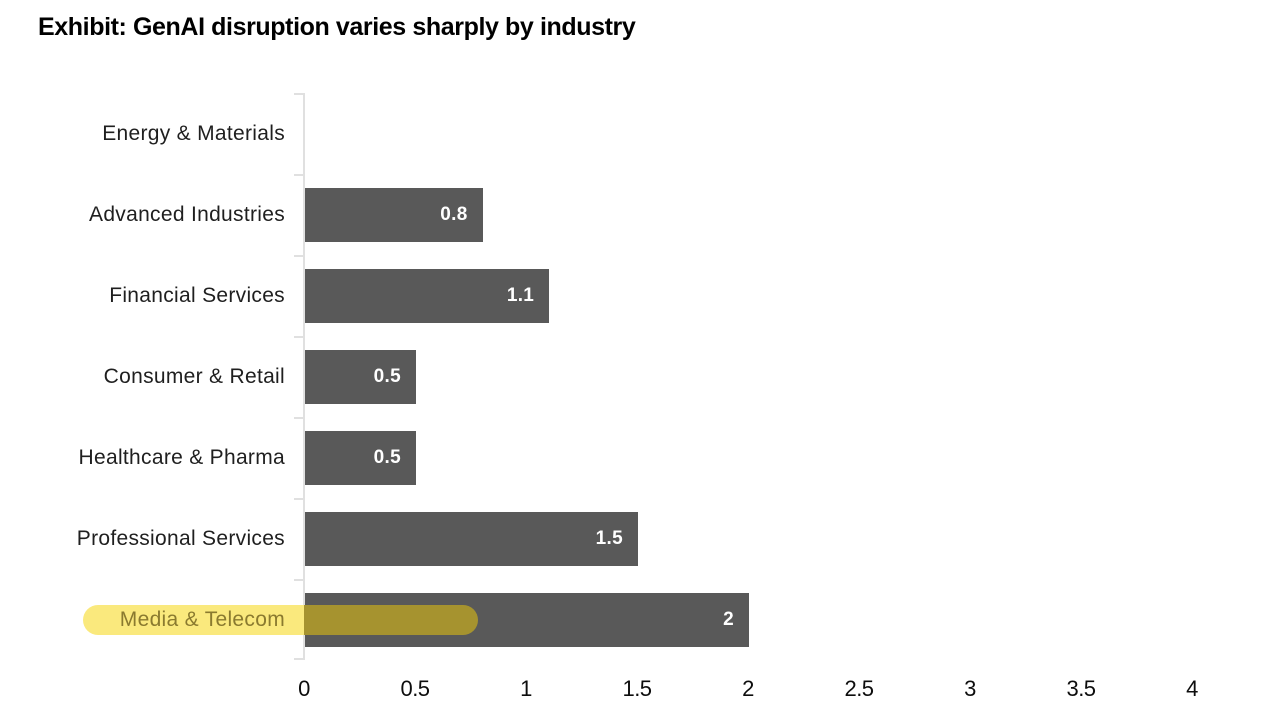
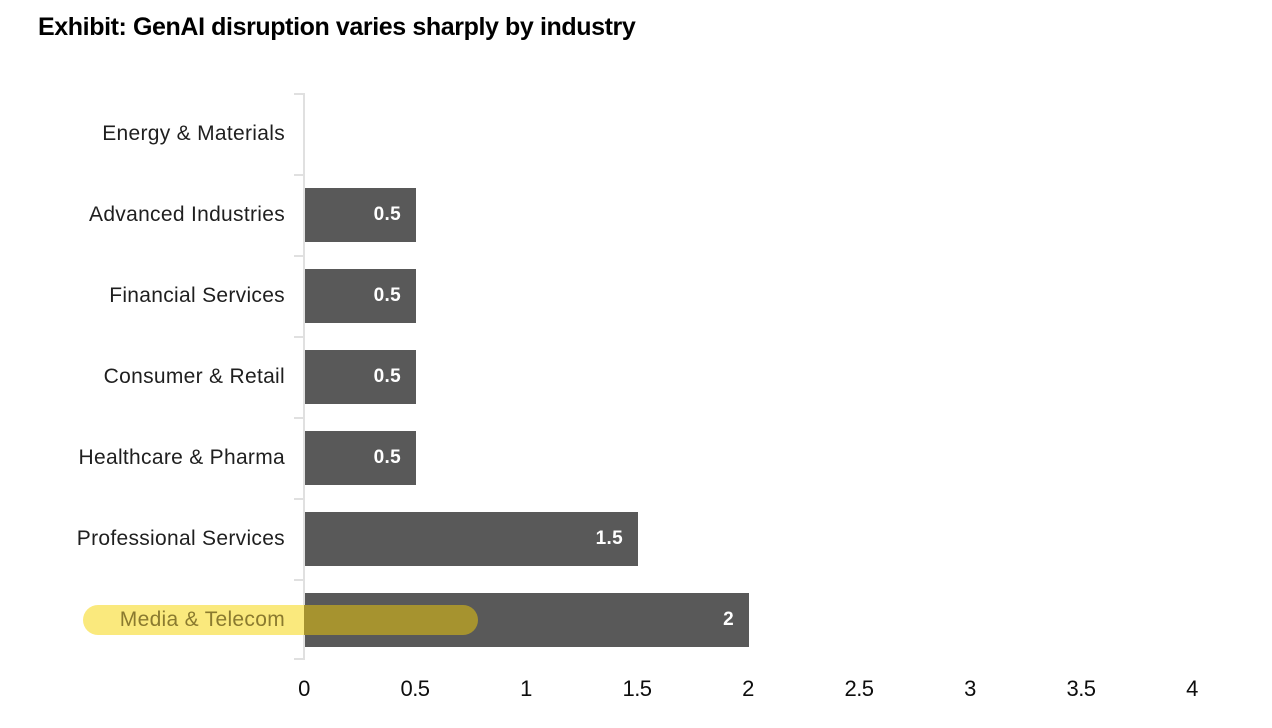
Advanced Industries: 0.8 -> 0.5
Financial Services: 1.1 -> 0.5
